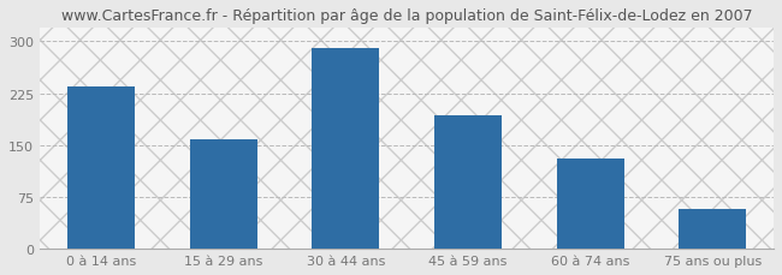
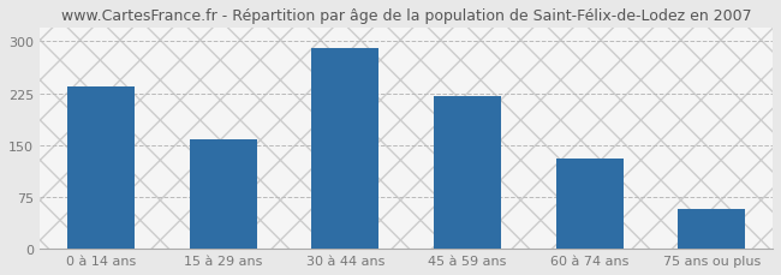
45 à 59 ans: 193 -> 220
